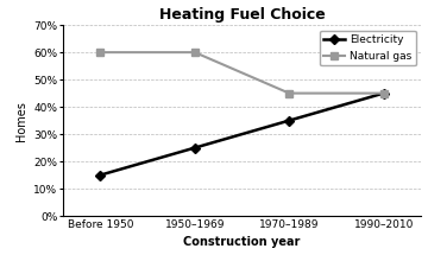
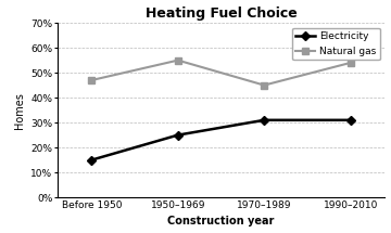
Natural gas/Before 1950: 60% -> 47%
Natural gas/1950–1969: 60% -> 55%
Electricity/1970–1989: 35% -> 31%
Electricity/1990–2010: 45% -> 31%
Natural gas/1990–2010: 45% -> 54%
